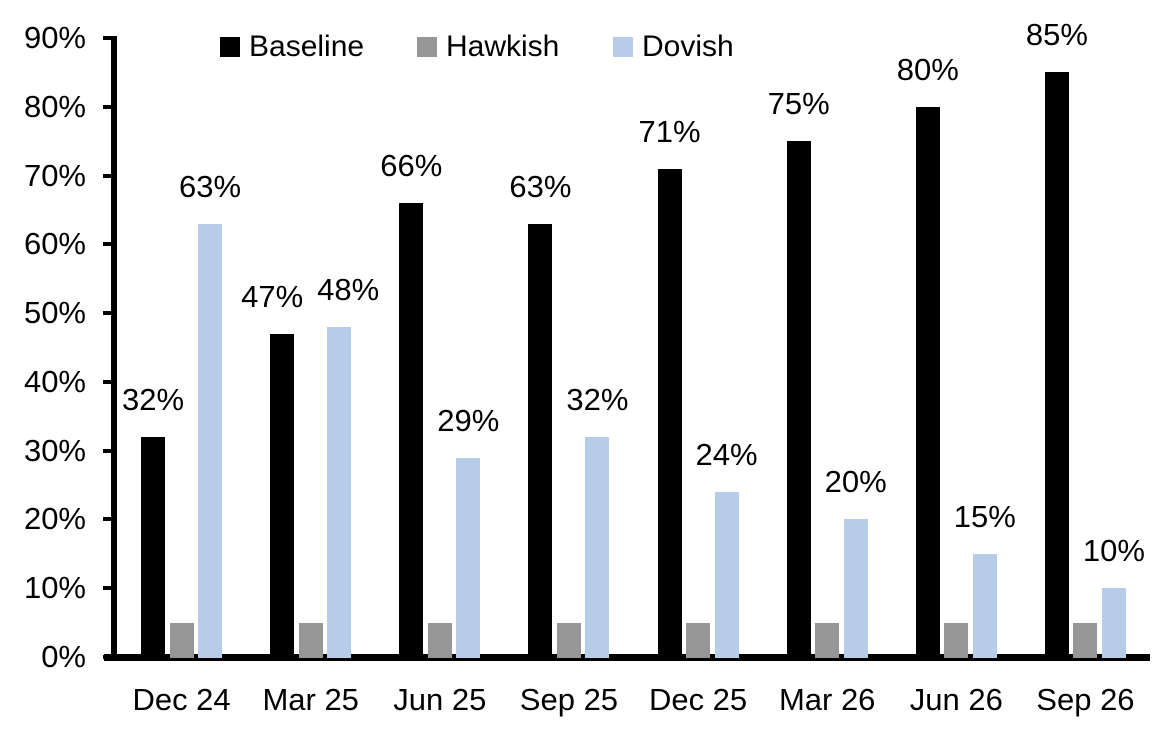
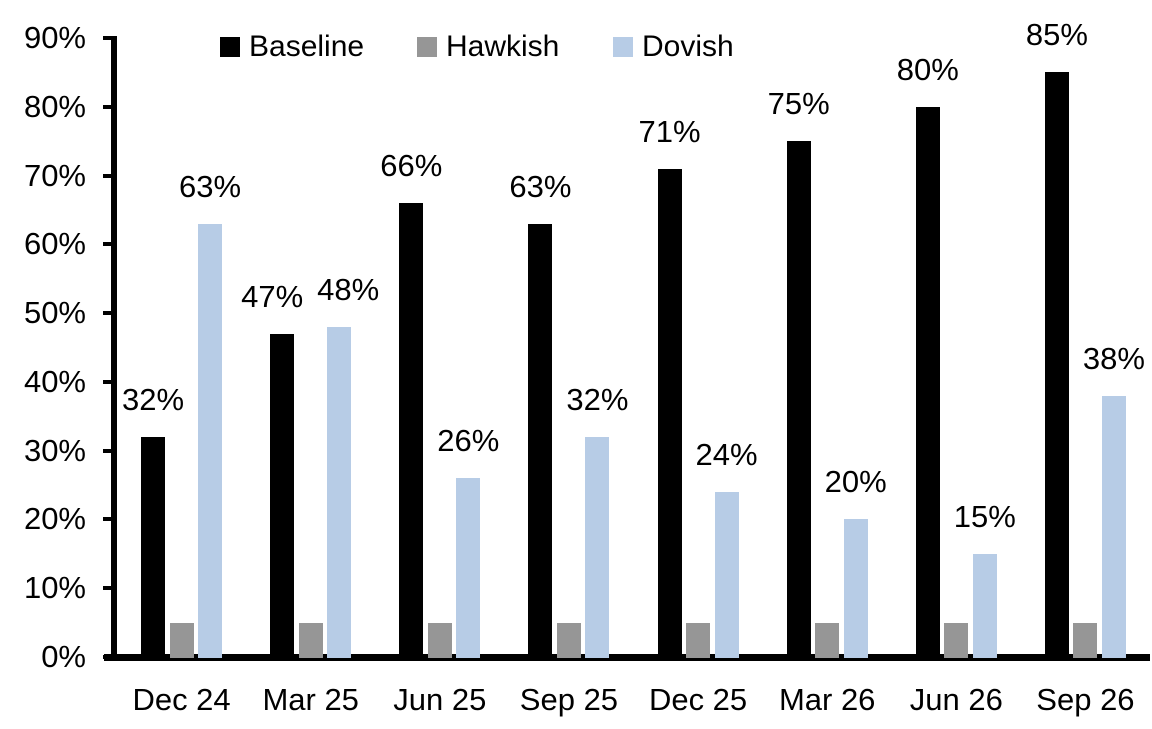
Dovish/Jun 25: 29% -> 26%
Dovish/Sep 26: 10% -> 38%
